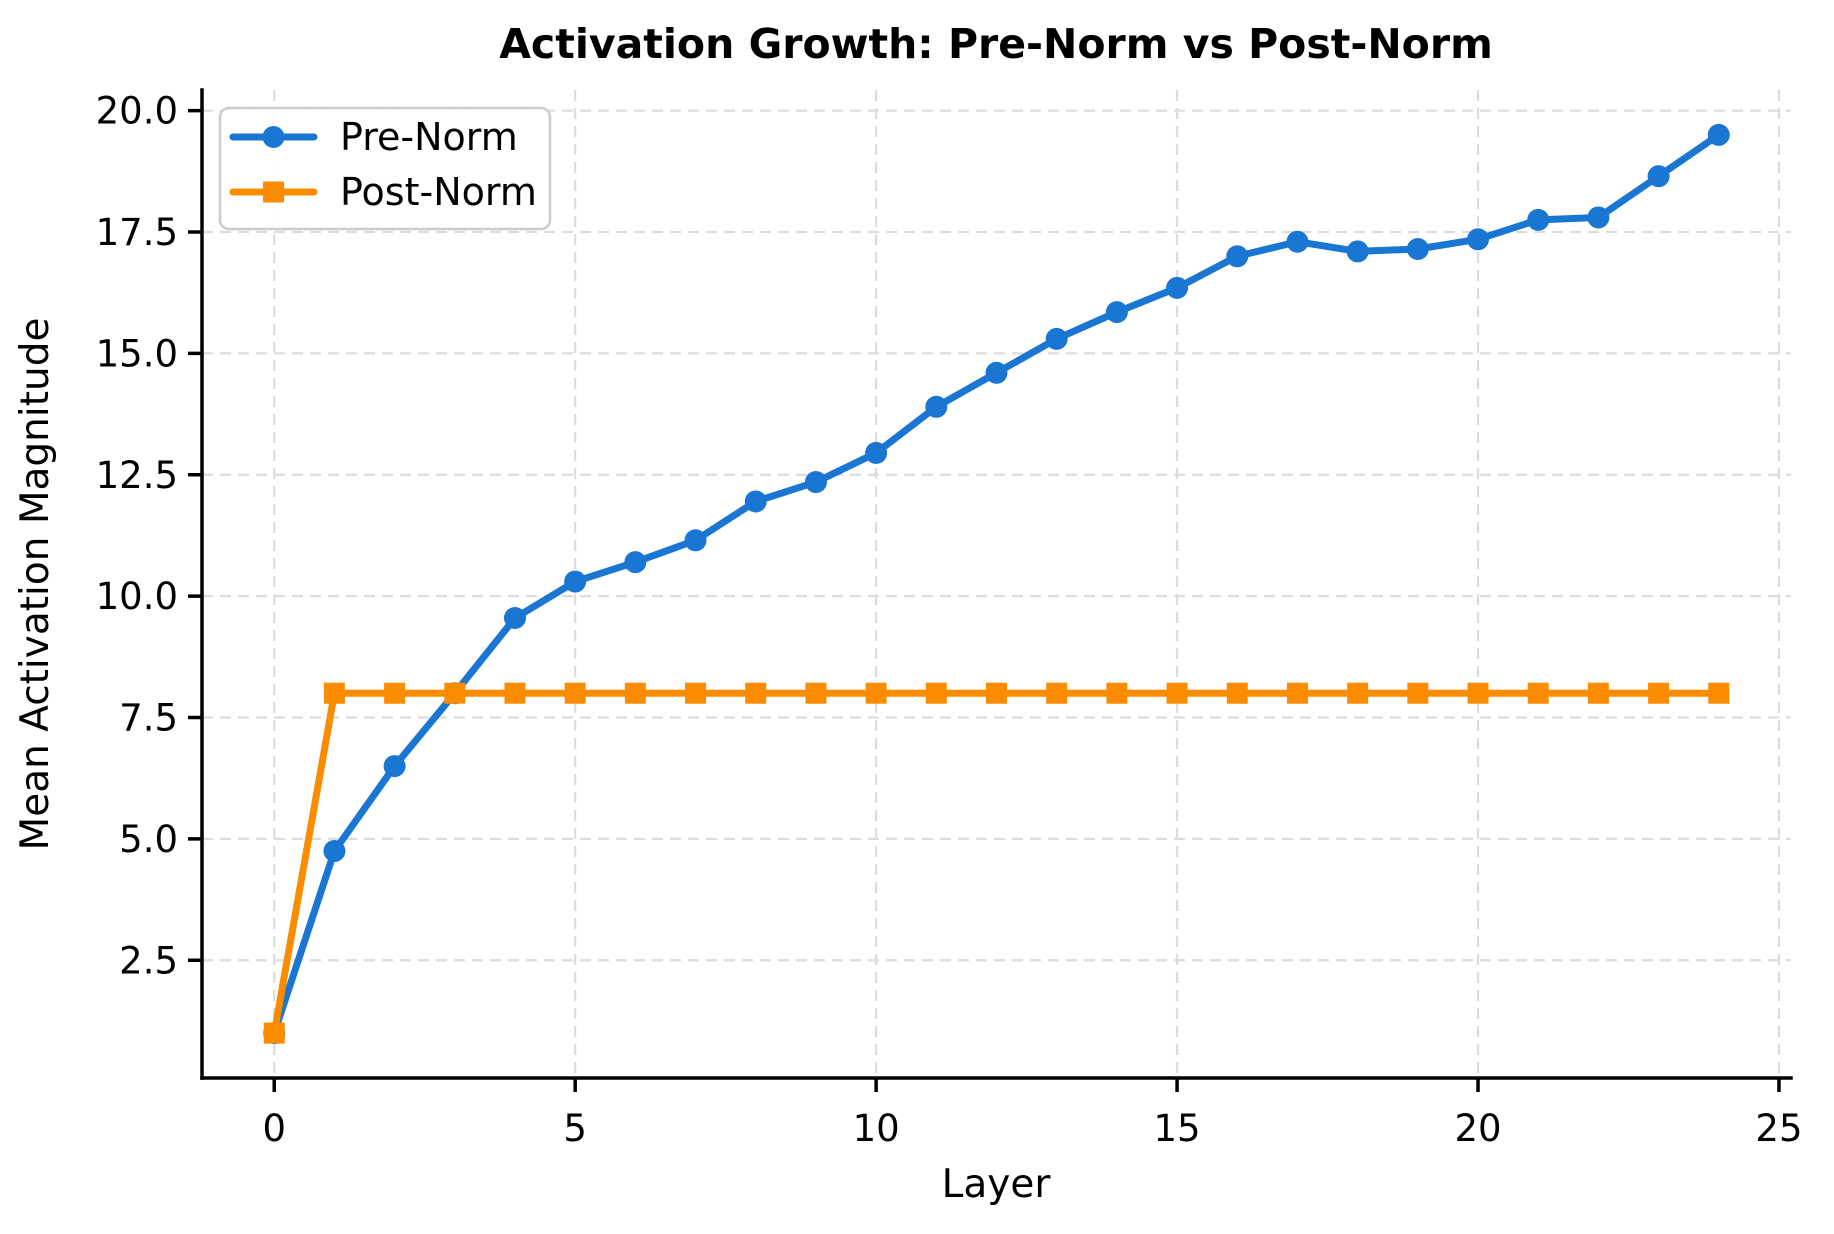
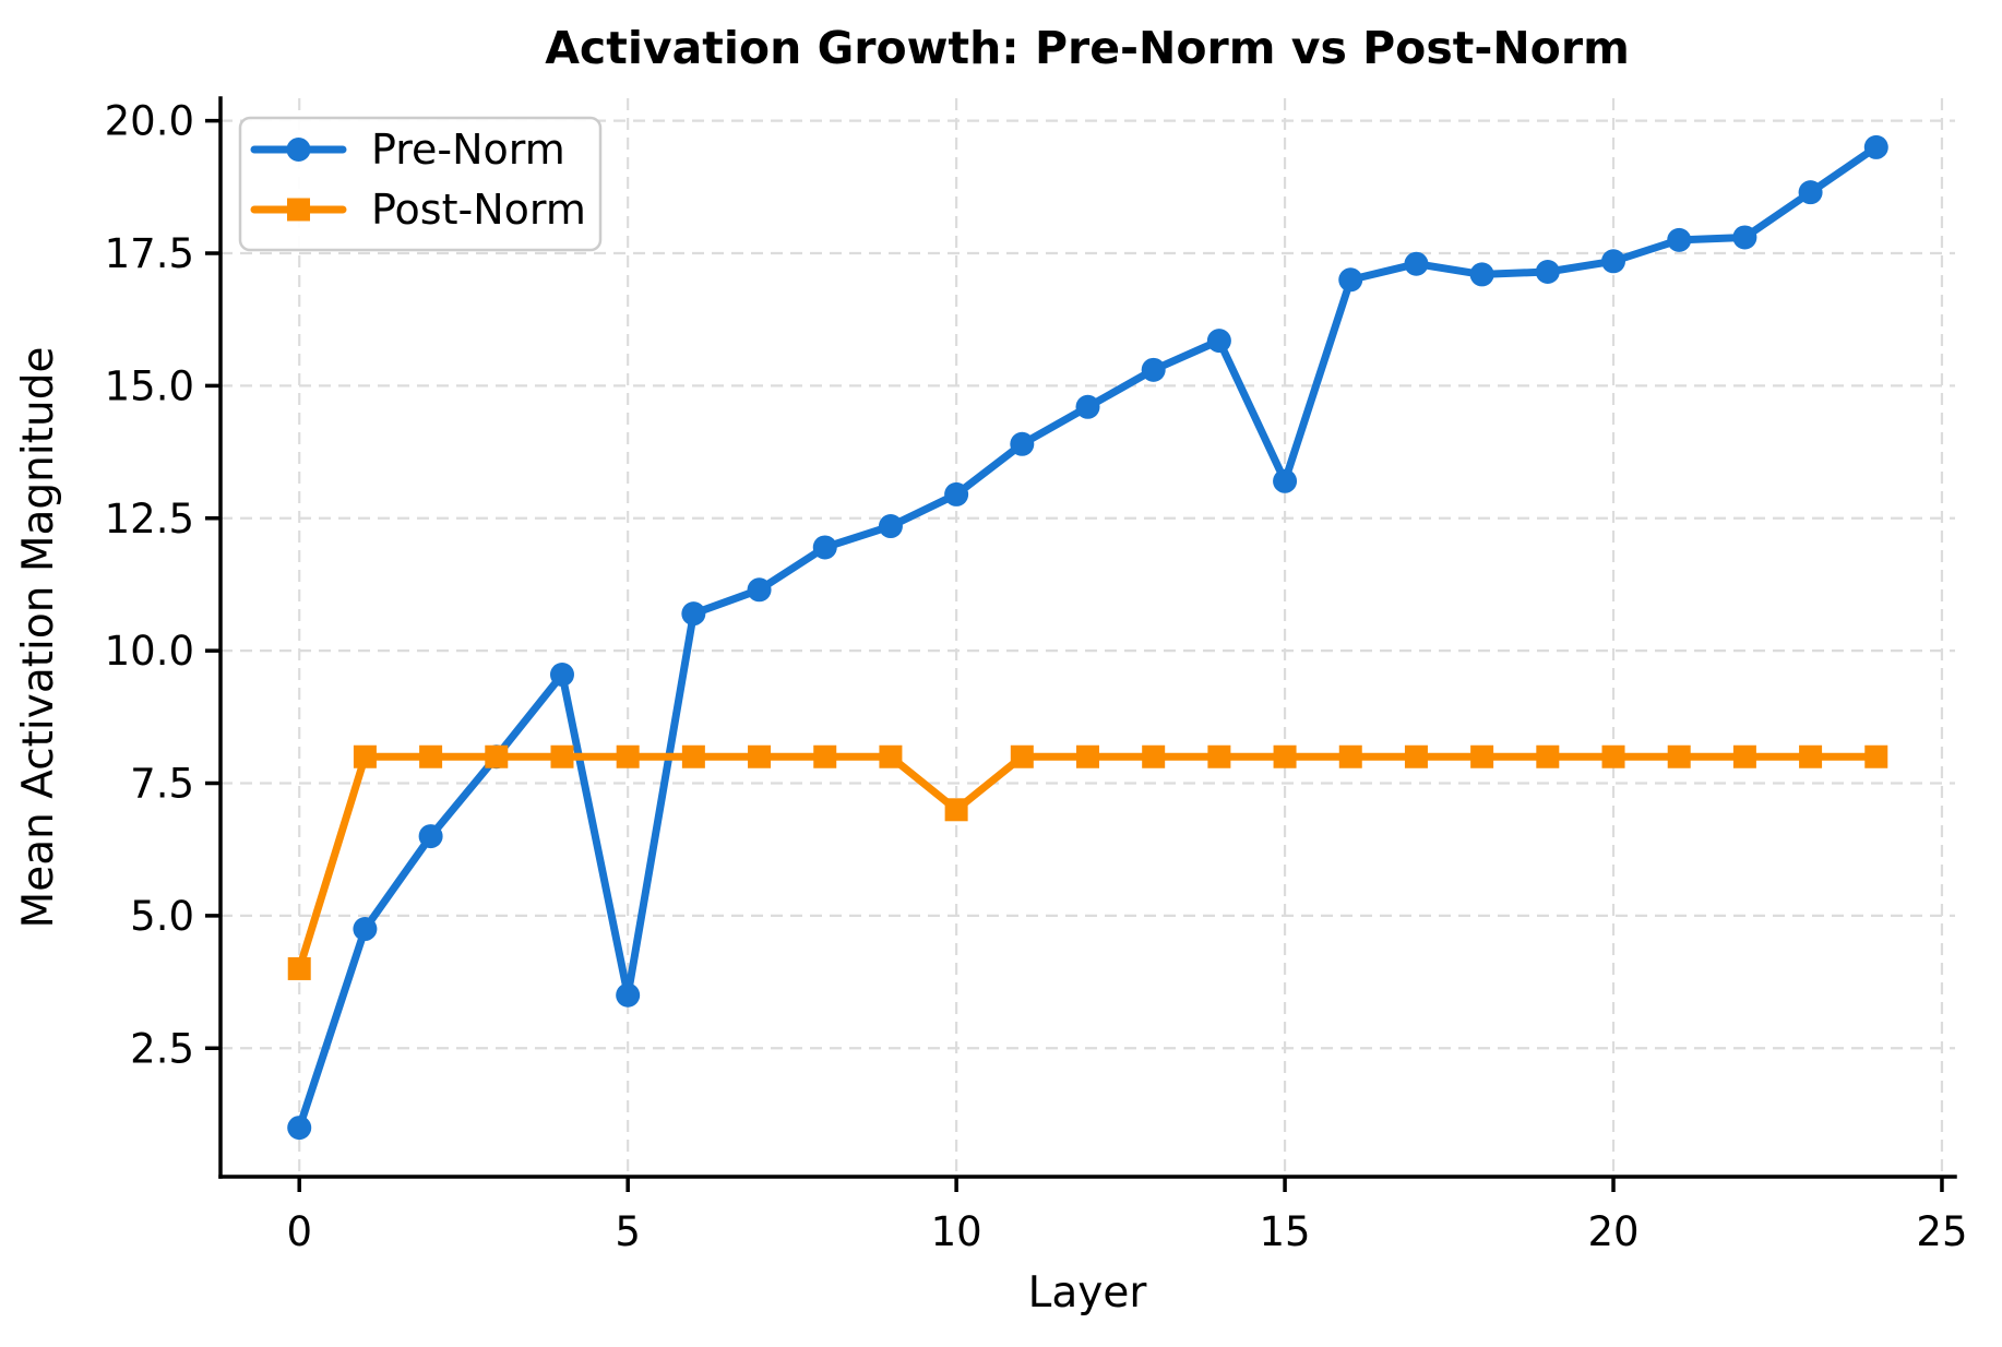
Post-Norm/0: 1 -> 4
Pre-Norm/5: 10.3 -> 3.5
Post-Norm/10: 8 -> 7
Pre-Norm/15: 16.4 -> 13.2
